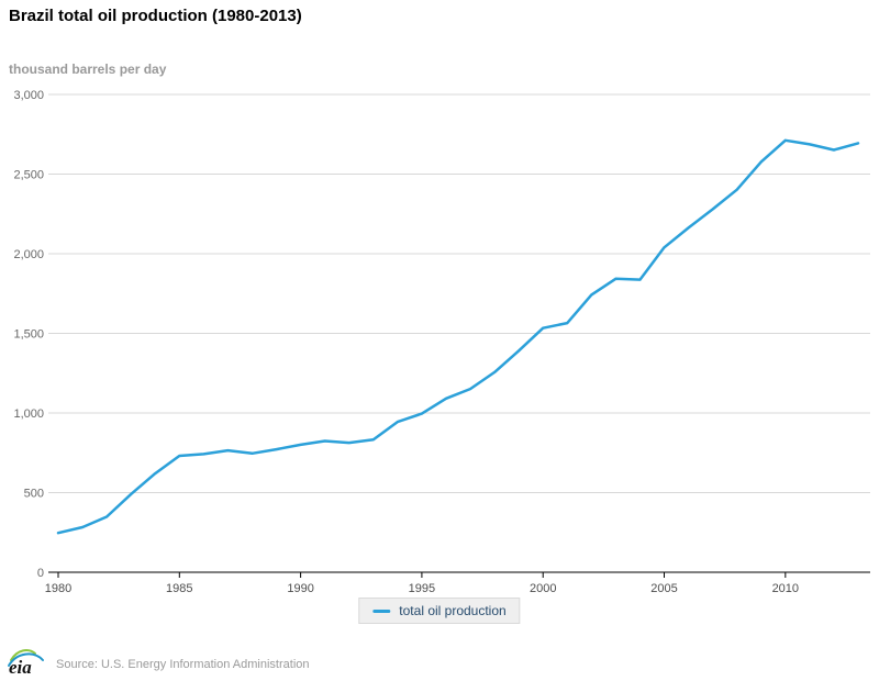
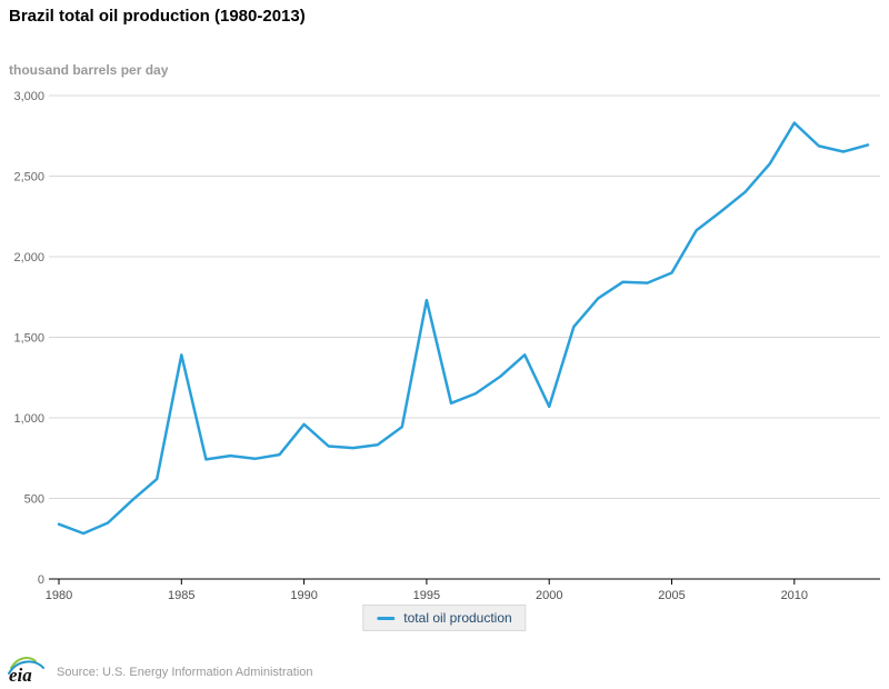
1980: 250 -> 340
1985: 730 -> 1390
1990: 800 -> 960
1995: 1000 -> 1730
2000: 1530 -> 1070
2005: 2040 -> 1900
2010: 2710 -> 2830
